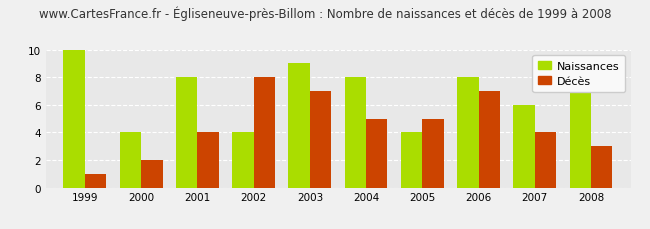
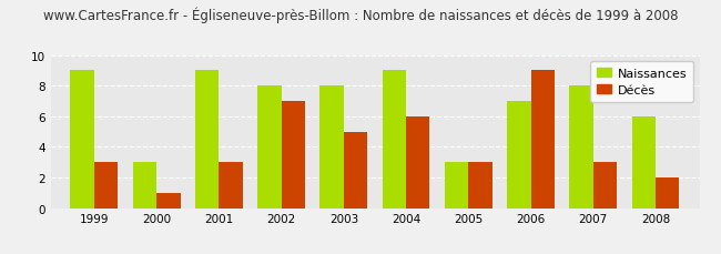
Naissances/1999: 10 -> 9
Décès/1999: 1 -> 3
Naissances/2000: 4 -> 3
Décès/2000: 2 -> 1
Naissances/2001: 8 -> 9
Décès/2001: 4 -> 3
Naissances/2002: 4 -> 8
Décès/2002: 8 -> 7
Naissances/2003: 9 -> 8
Décès/2003: 7 -> 5
Naissances/2004: 8 -> 9
Décès/2004: 5 -> 6
Naissances/2005: 4 -> 3
Décès/2005: 5 -> 3
Naissances/2006: 8 -> 7
Décès/2006: 7 -> 9
Naissances/2007: 6 -> 8
Décès/2007: 4 -> 3
Naissances/2008: 7 -> 6
Décès/2008: 3 -> 2
